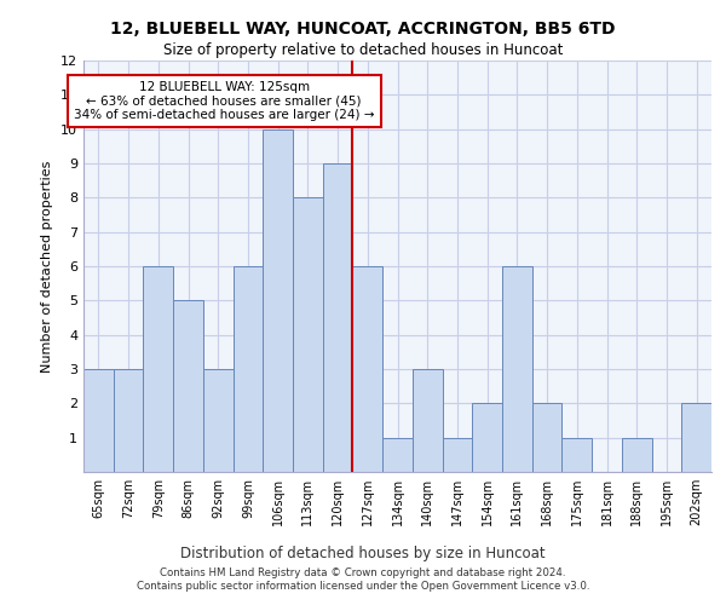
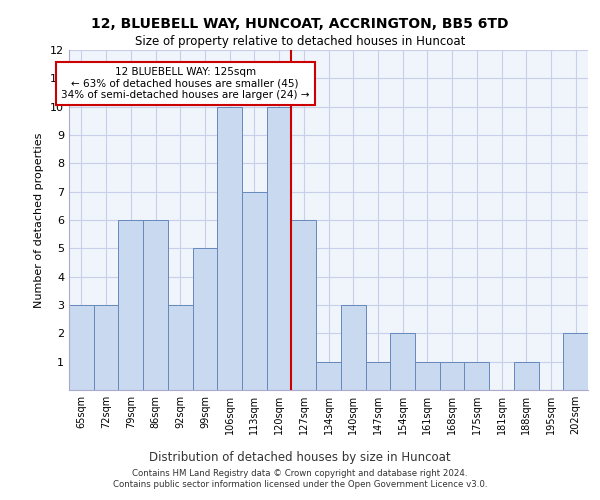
86sqm: 5 -> 6
99sqm: 6 -> 5
113sqm: 8 -> 7
120sqm: 9 -> 10
161sqm: 6 -> 1
168sqm: 2 -> 1
